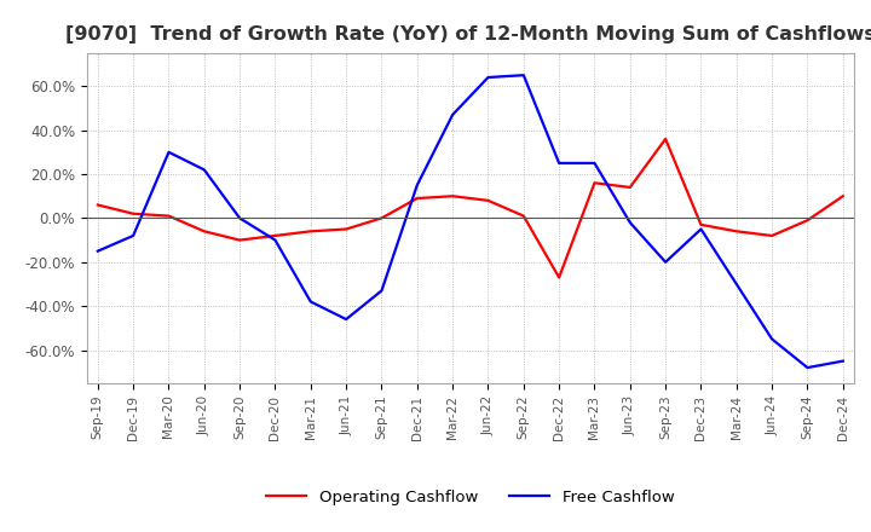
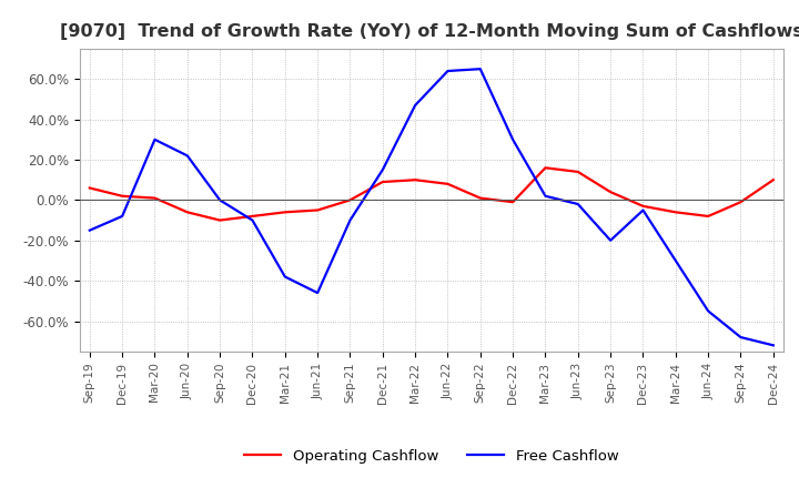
Free Cashflow/Sep-21: -33% -> -10%
Operating Cashflow/Dec-22: -27% -> -1%
Free Cashflow/Dec-22: 25% -> 30%
Free Cashflow/Mar-23: 25% -> 2%
Operating Cashflow/Sep-23: 36% -> 4%
Free Cashflow/Dec-24: -65% -> -72%
